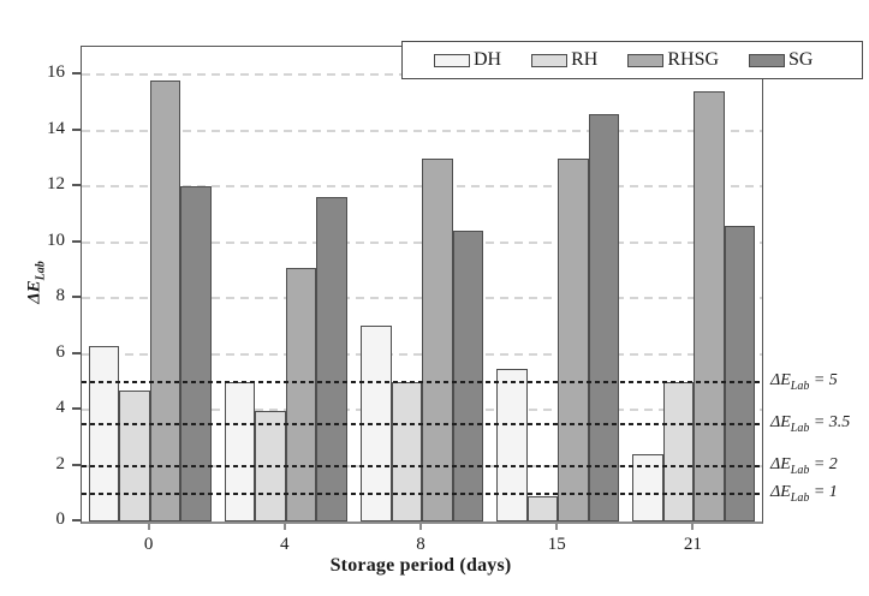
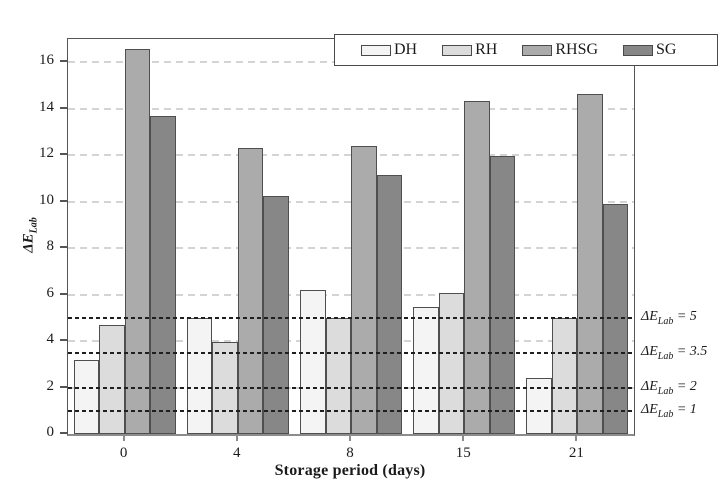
DH/0: 6.3 -> 3.2
RHSG/0: 15.8 -> 16.6
SG/0: 12.0 -> 13.7
RHSG/4: 9.1 -> 12.3
SG/4: 11.6 -> 10.2
DH/8: 7.0 -> 6.2
RHSG/8: 13.0 -> 12.4
SG/8: 10.4 -> 11.2
RH/15: 0.9 -> 6.0
RHSG/15: 13.0 -> 14.3
SG/15: 14.6 -> 11.9
RHSG/21: 15.4 -> 14.7
SG/21: 10.6 -> 9.9
